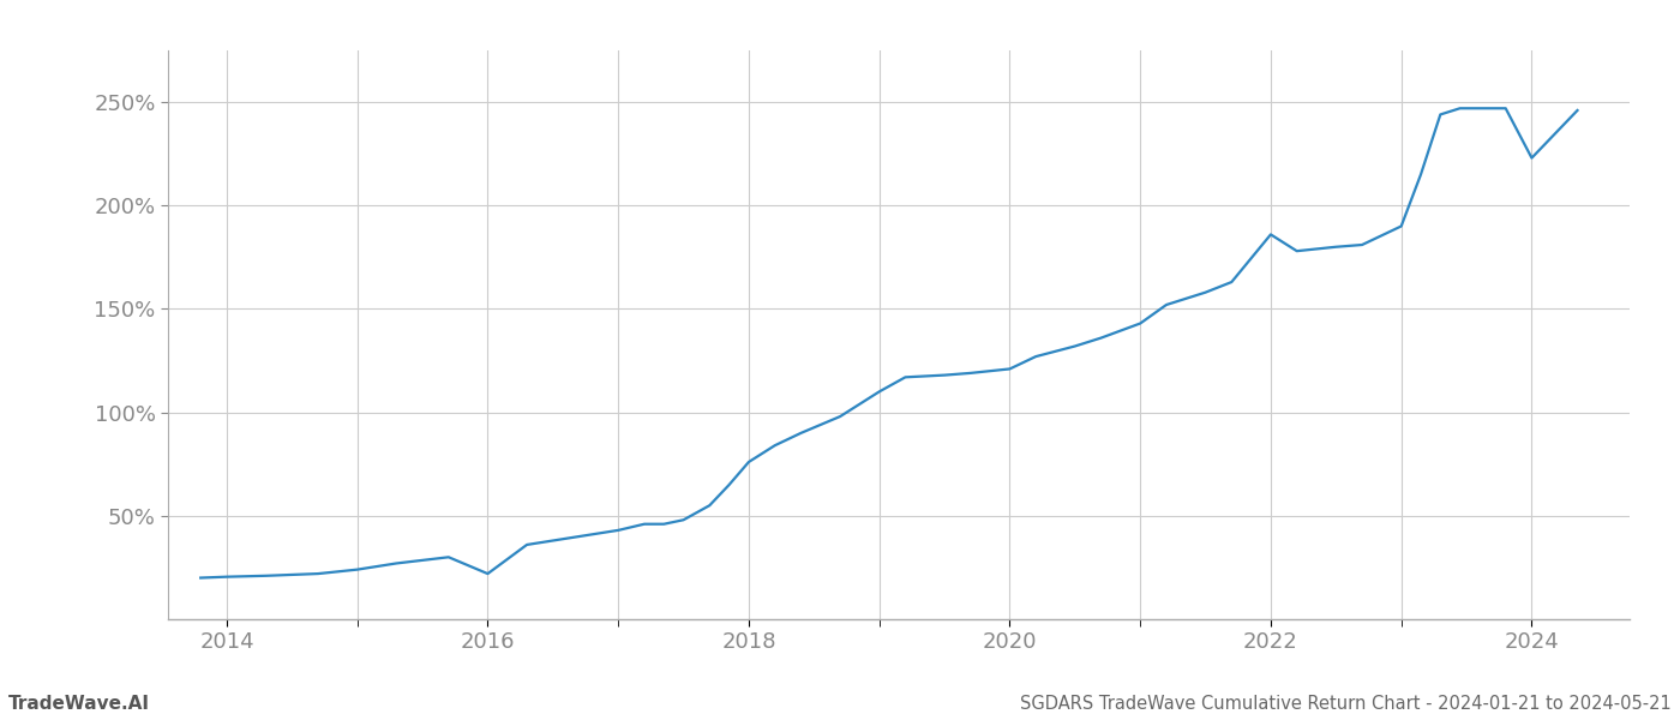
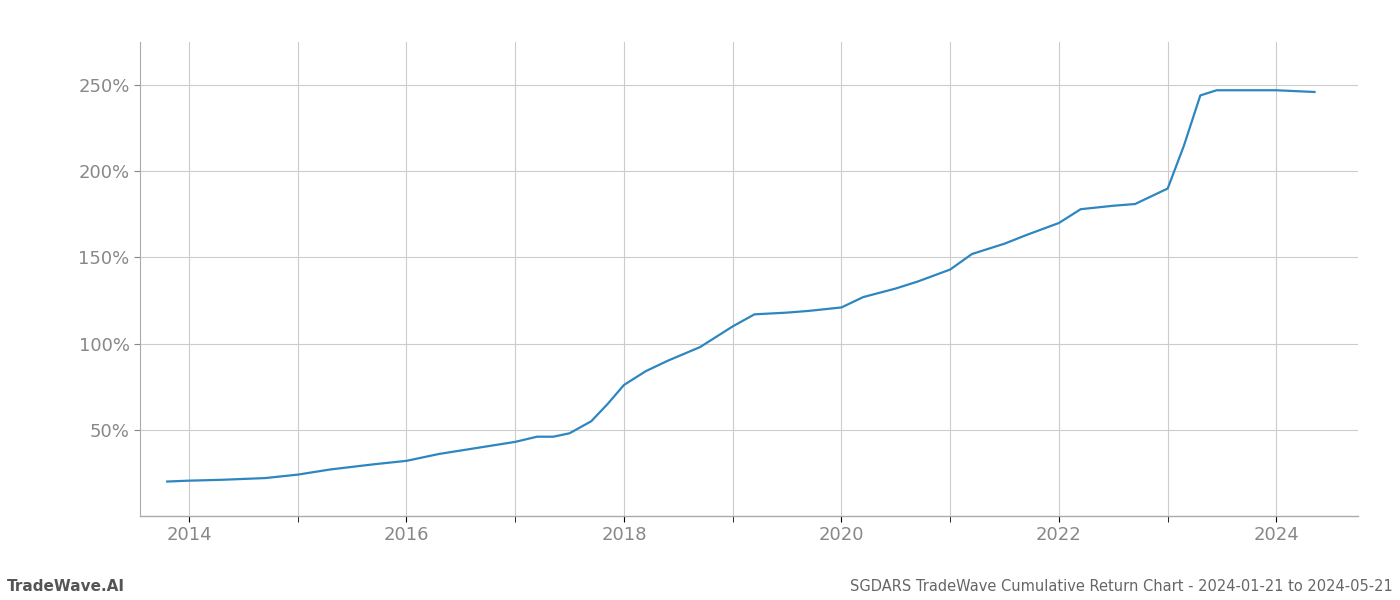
2016: 22% -> 32%
2022: 186% -> 170%
2024: 223% -> 247%
